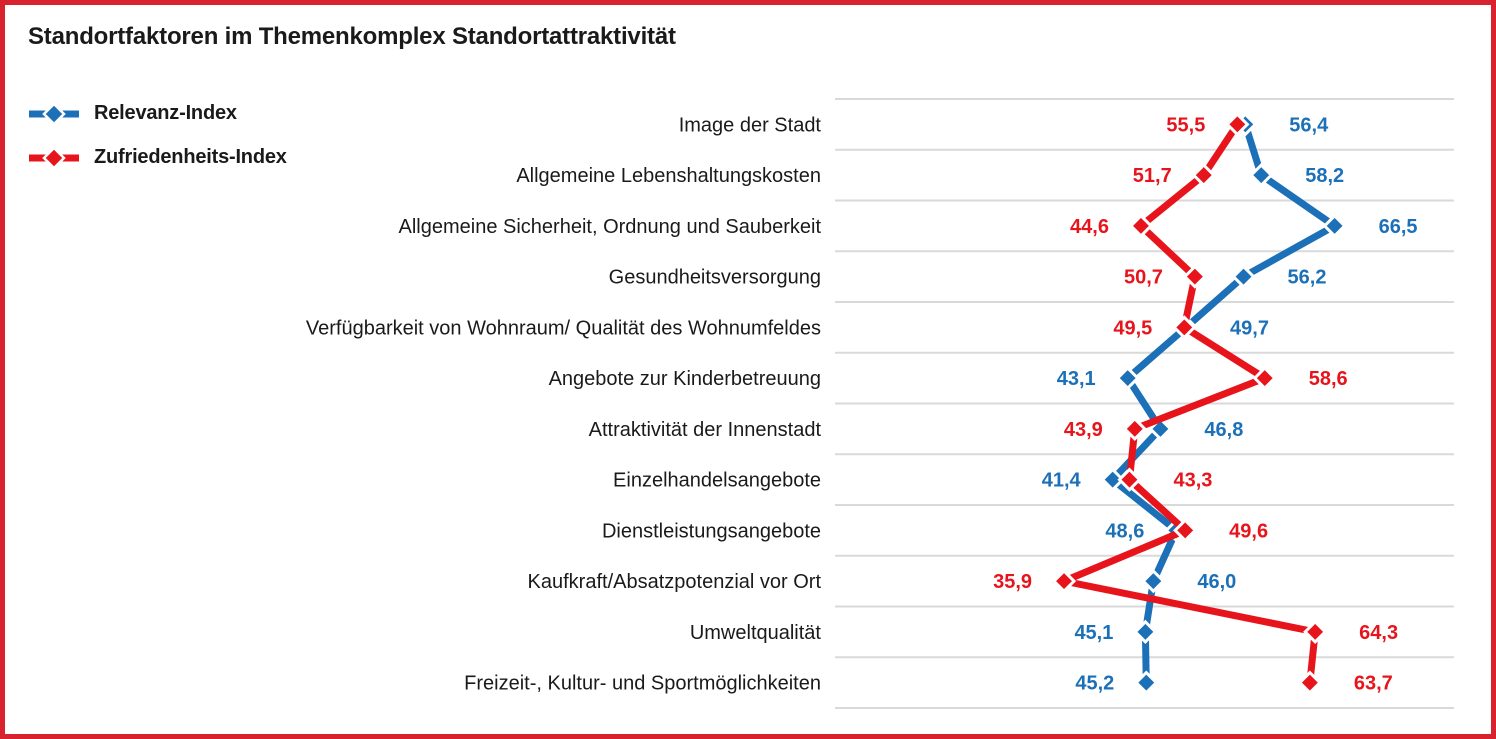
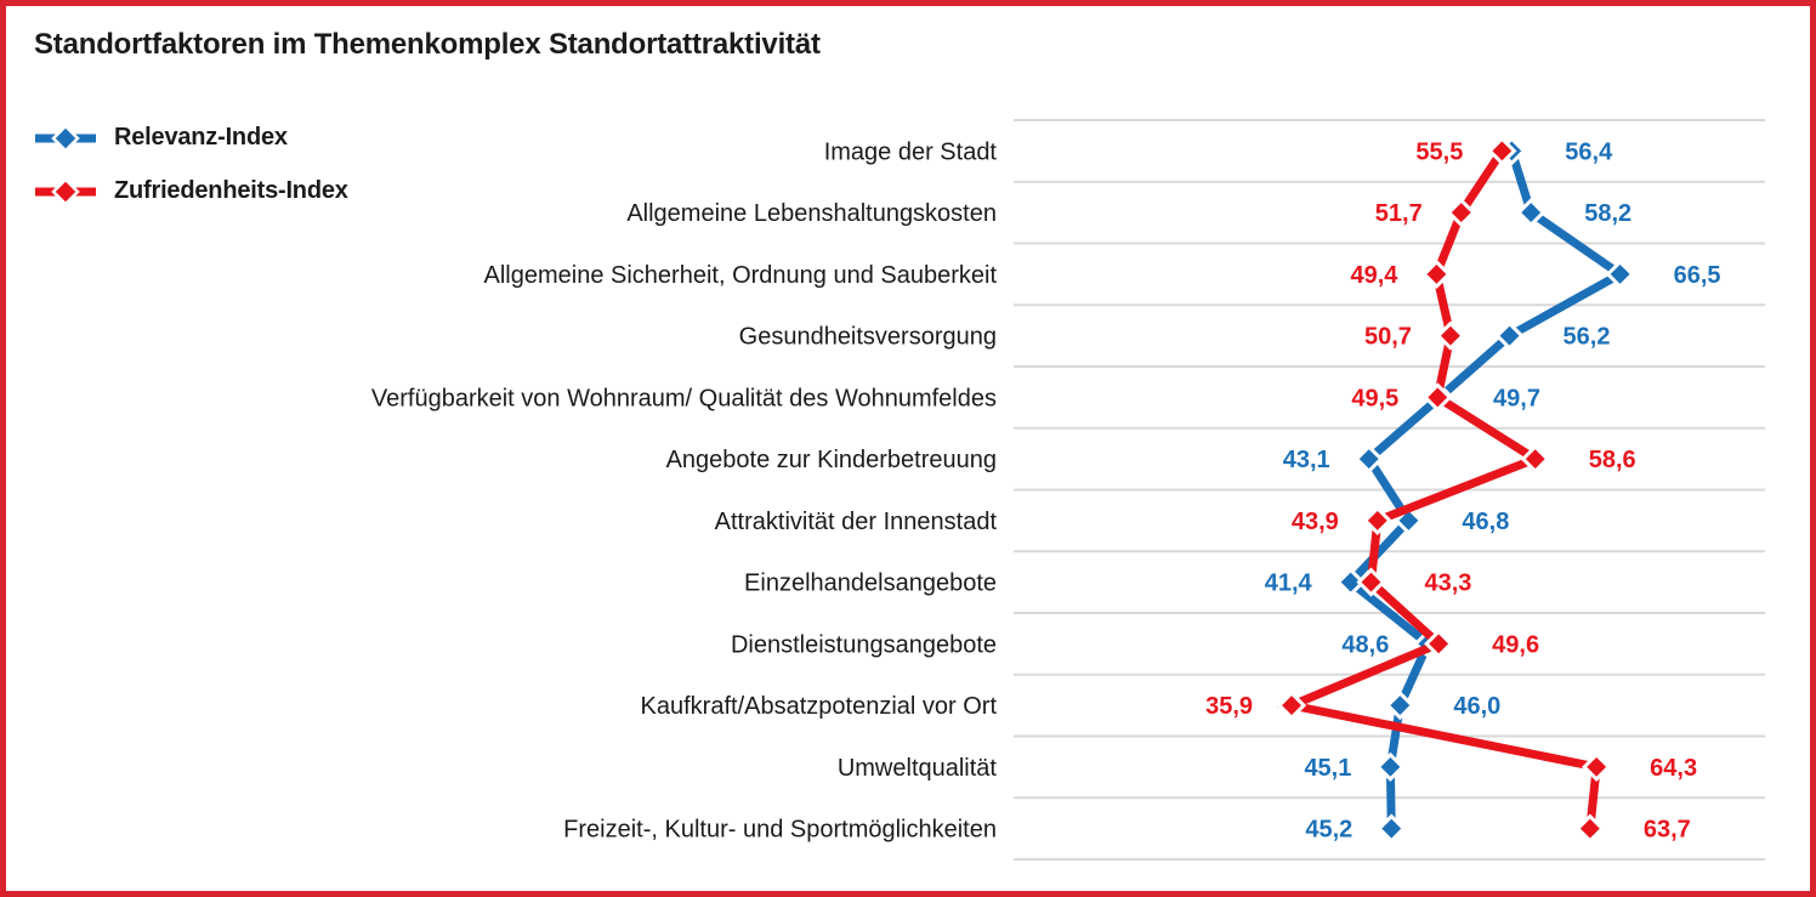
Zufriedenheits-Index/Allgemeine Sicherheit, Ordnung und Sauberkeit: 44,6 -> 49,4
